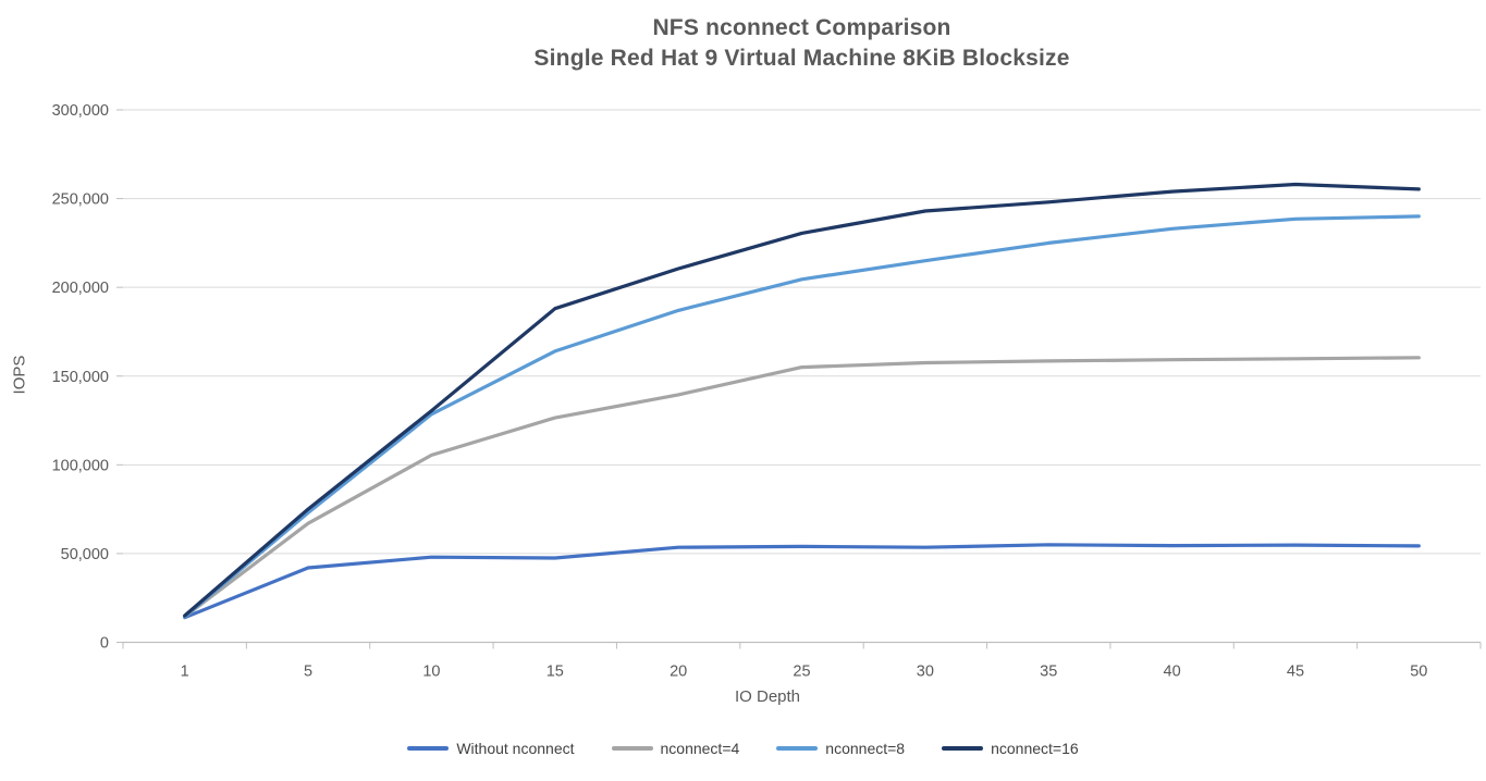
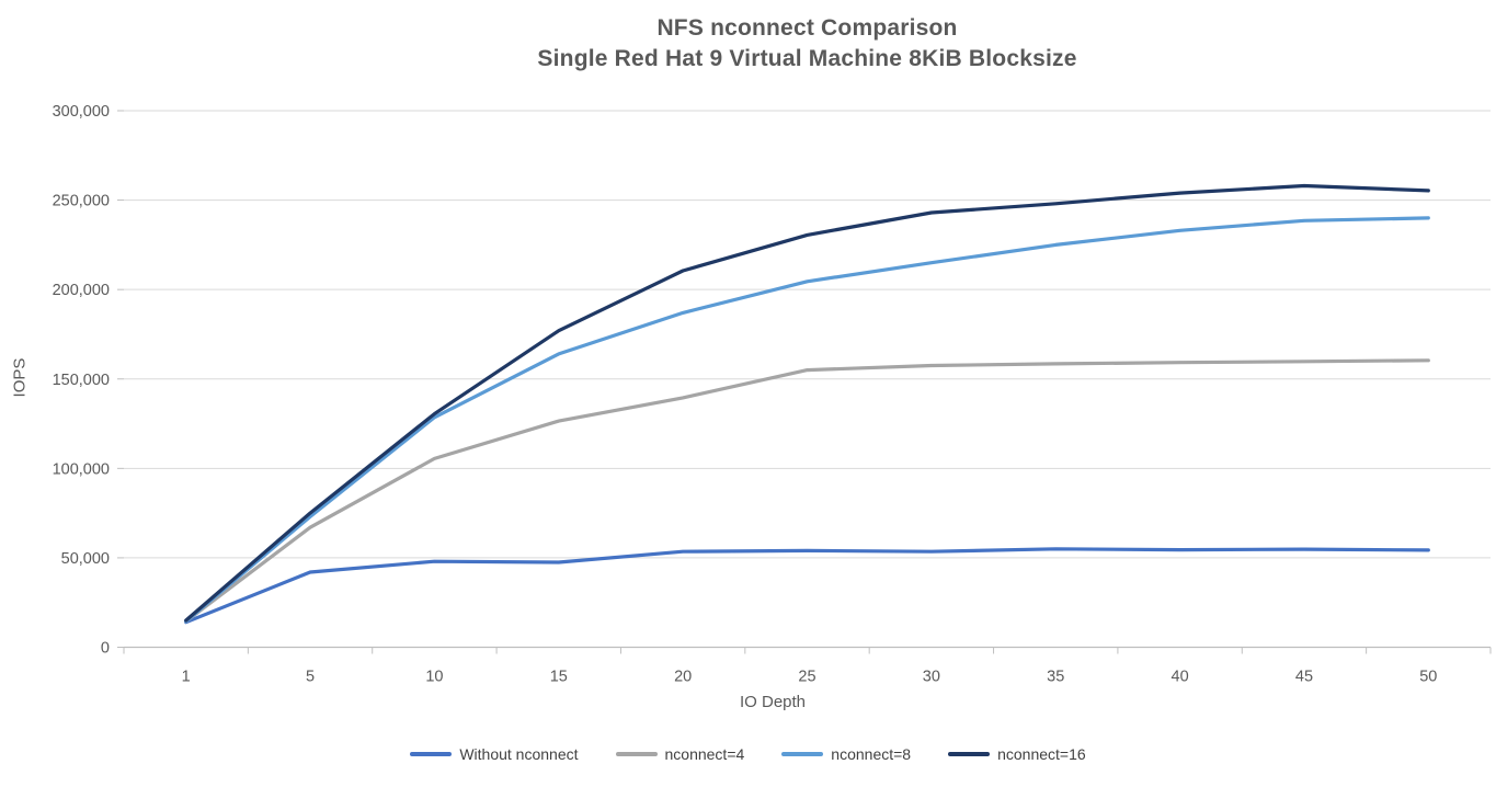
nconnect=16/15: 188000 -> 177000
